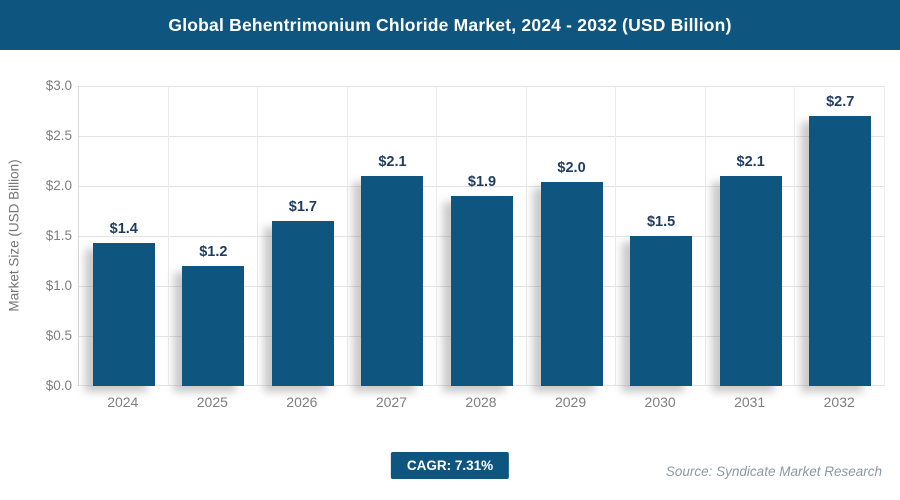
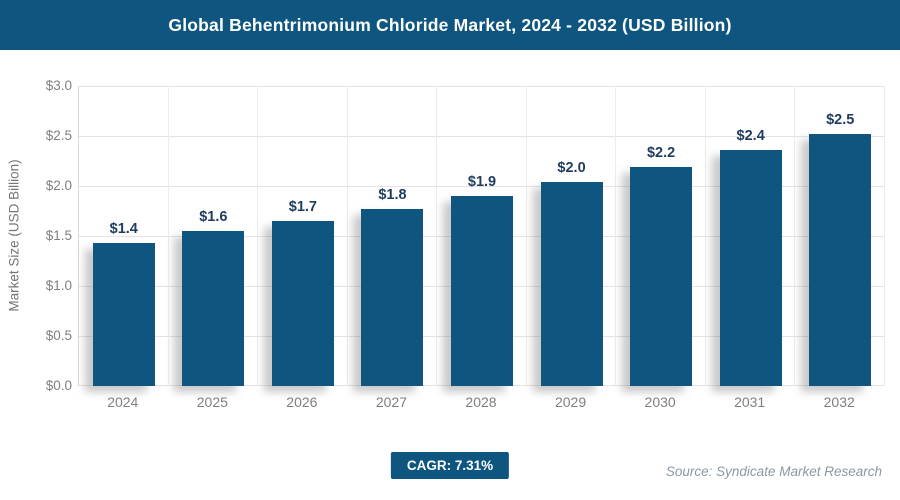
2025: $1.2 -> $1.6
2027: $2.1 -> $1.8
2030: $1.5 -> $2.2
2031: $2.1 -> $2.4
2032: $2.7 -> $2.5
